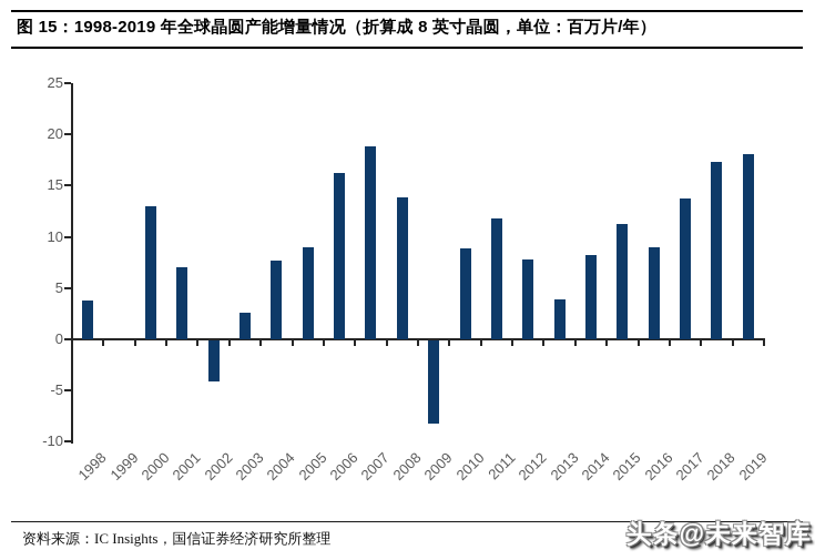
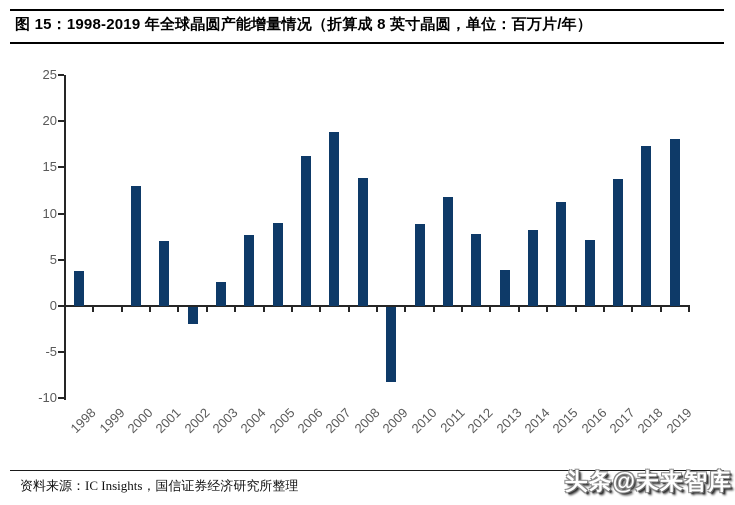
2002: -4 -> -2
2016: 9 -> 7
